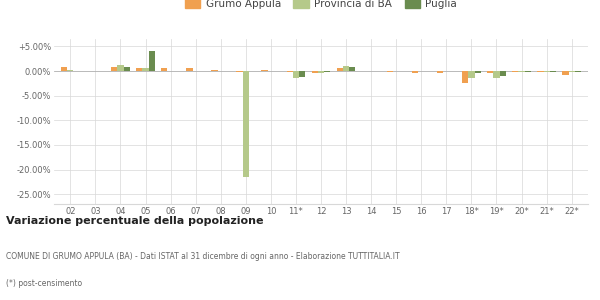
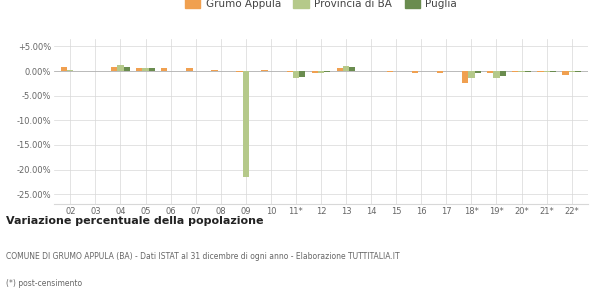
Puglia/05: 4.0% -> 0.6%
